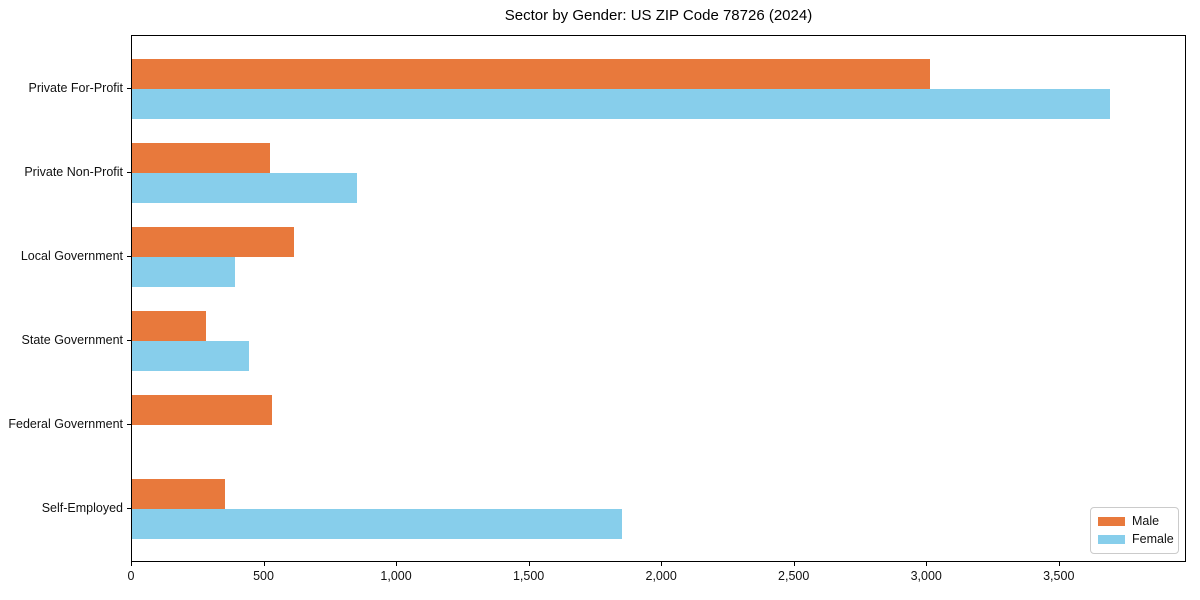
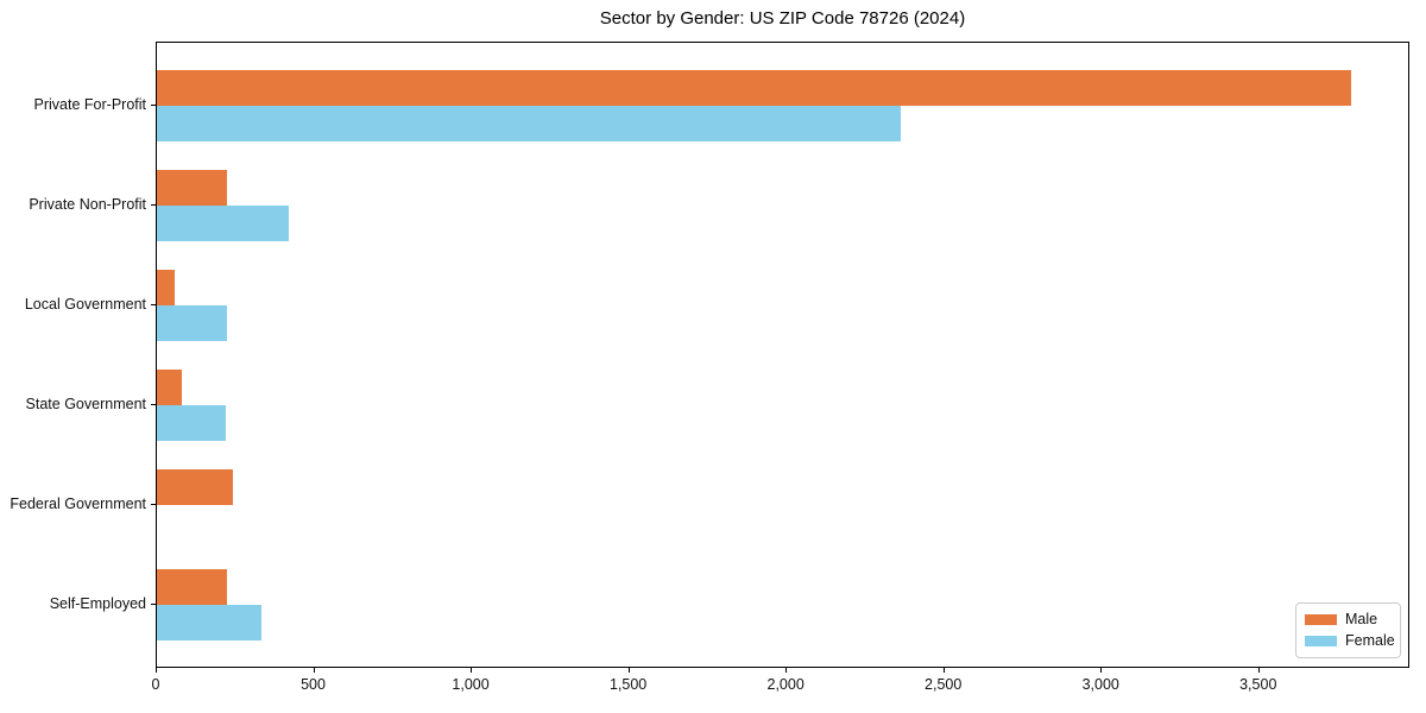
Male/Private For-Profit: 3010 -> 3790
Female/Private For-Profit: 3690 -> 2360
Male/Private Non-Profit: 520 -> 220
Female/Private Non-Profit: 850 -> 420
Male/Local Government: 610 -> 60
Female/Local Government: 390 -> 220
Male/State Government: 280 -> 80
Female/State Government: 440 -> 220
Male/Federal Government: 530 -> 240
Male/Self-Employed: 350 -> 220
Female/Self-Employed: 1850 -> 330
